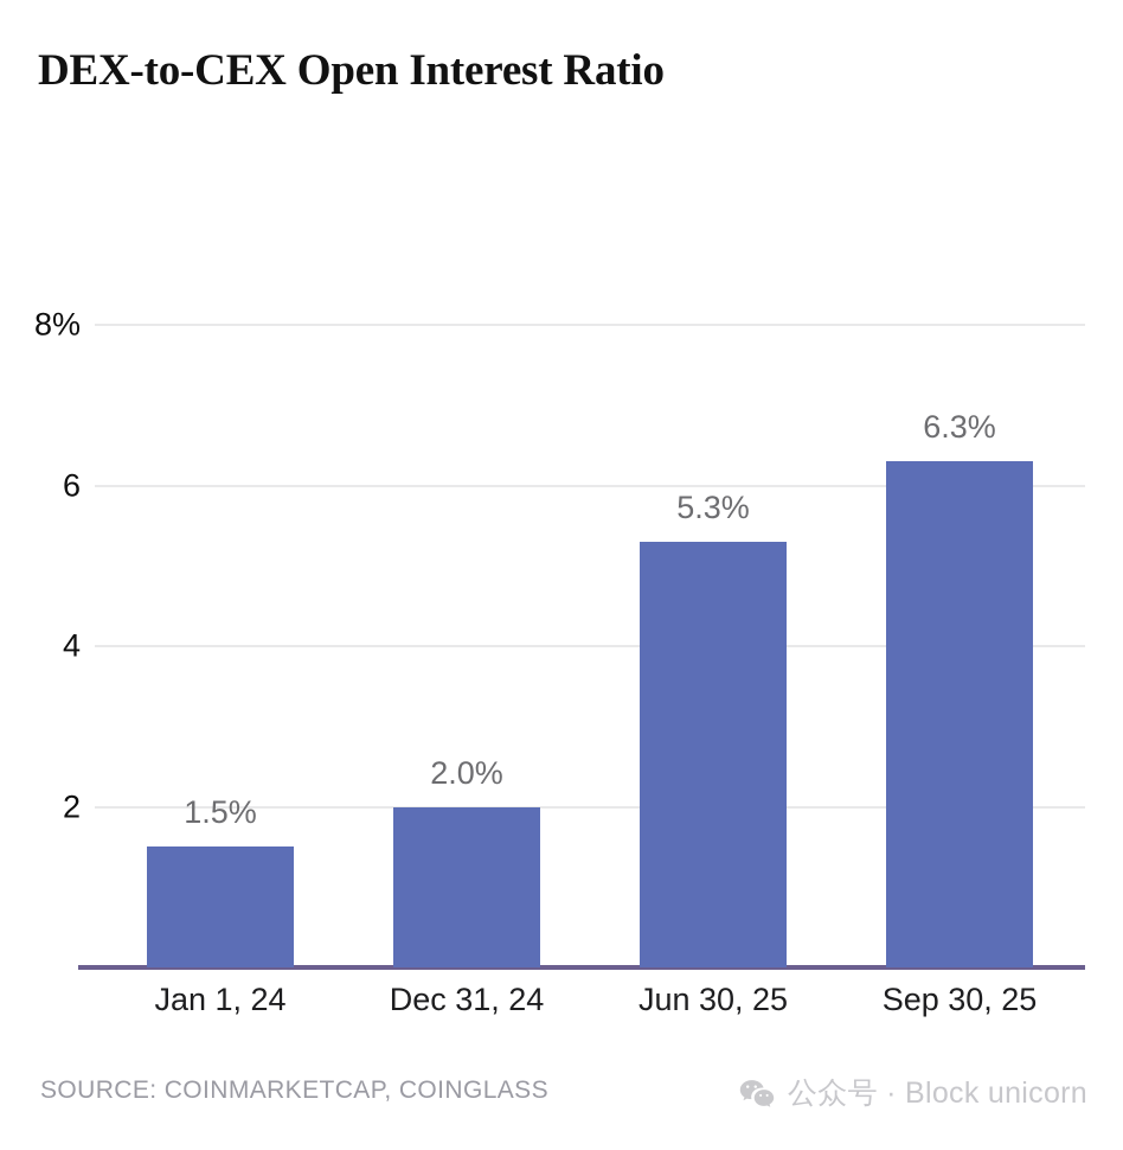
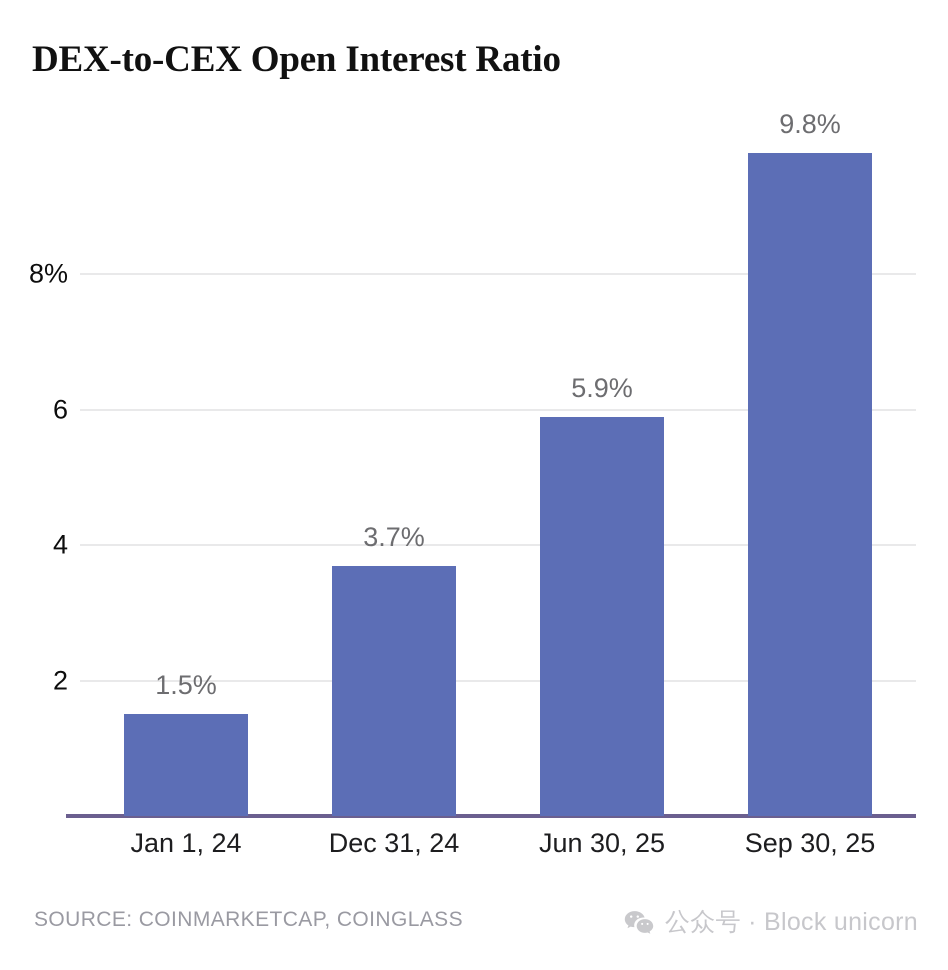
Dec 31, 24: 2.0% -> 3.7%
Jun 30, 25: 5.3% -> 5.9%
Sep 30, 25: 6.3% -> 9.8%
